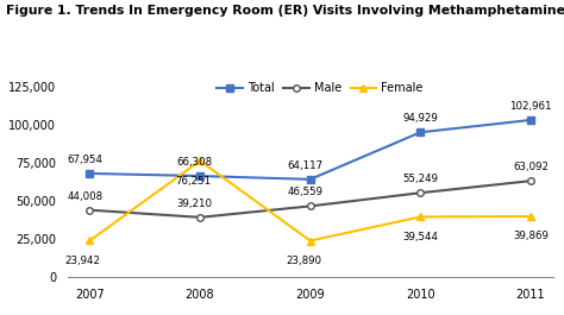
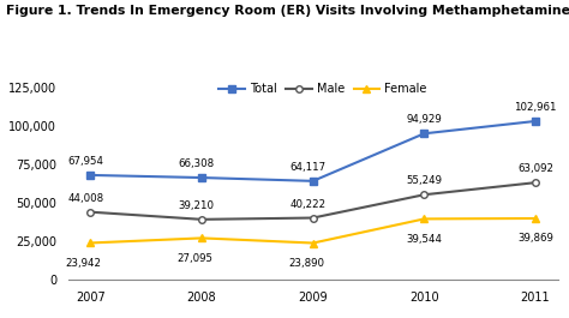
Female/2008: 76,251 -> 27,095
Male/2009: 46,559 -> 40,222
